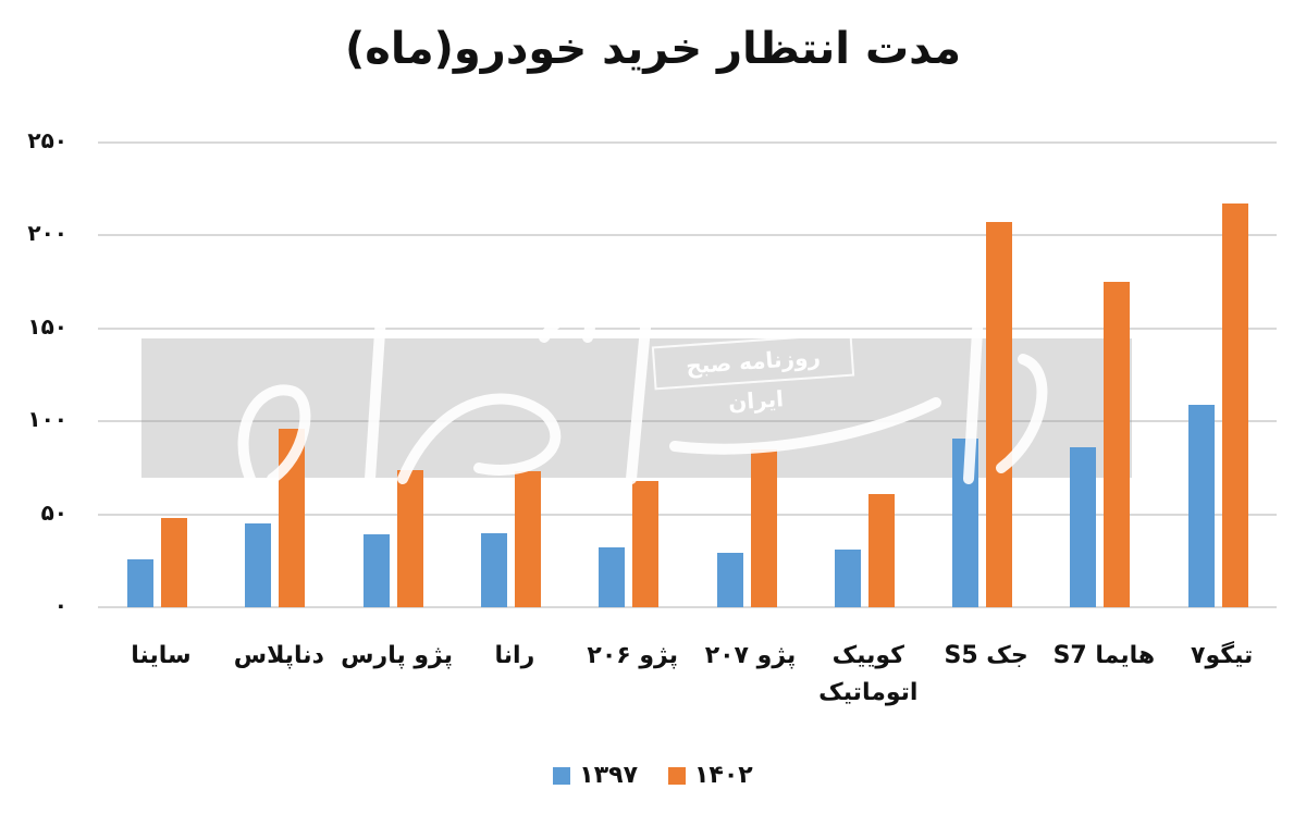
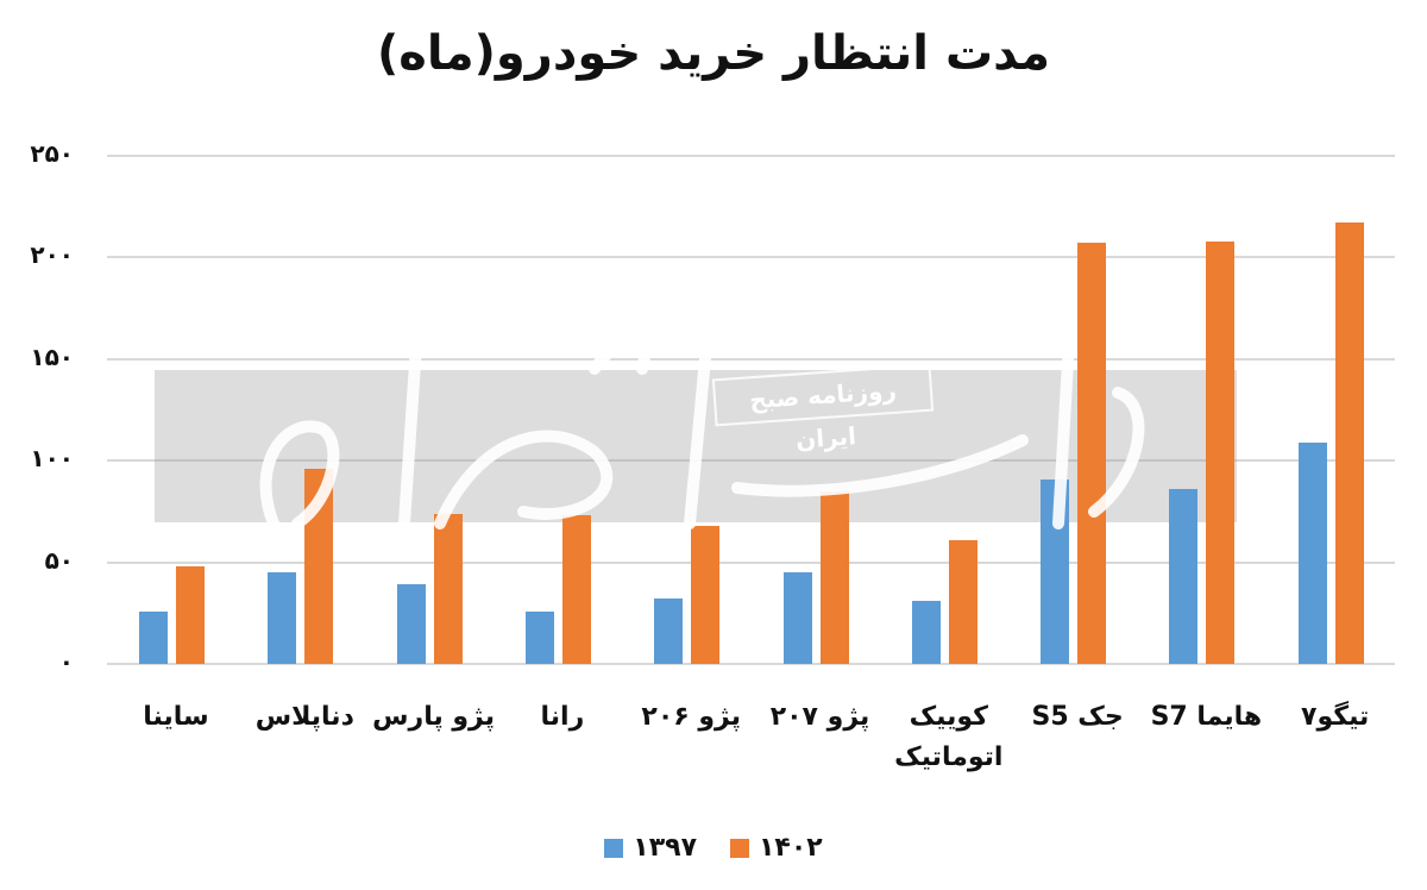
۱۳۹۷/رانا: 40 -> 26
۱۳۹۷/پژو ۲۰۷: 29 -> 45
۱۴۰۲/هایما S7: 175 -> 208
